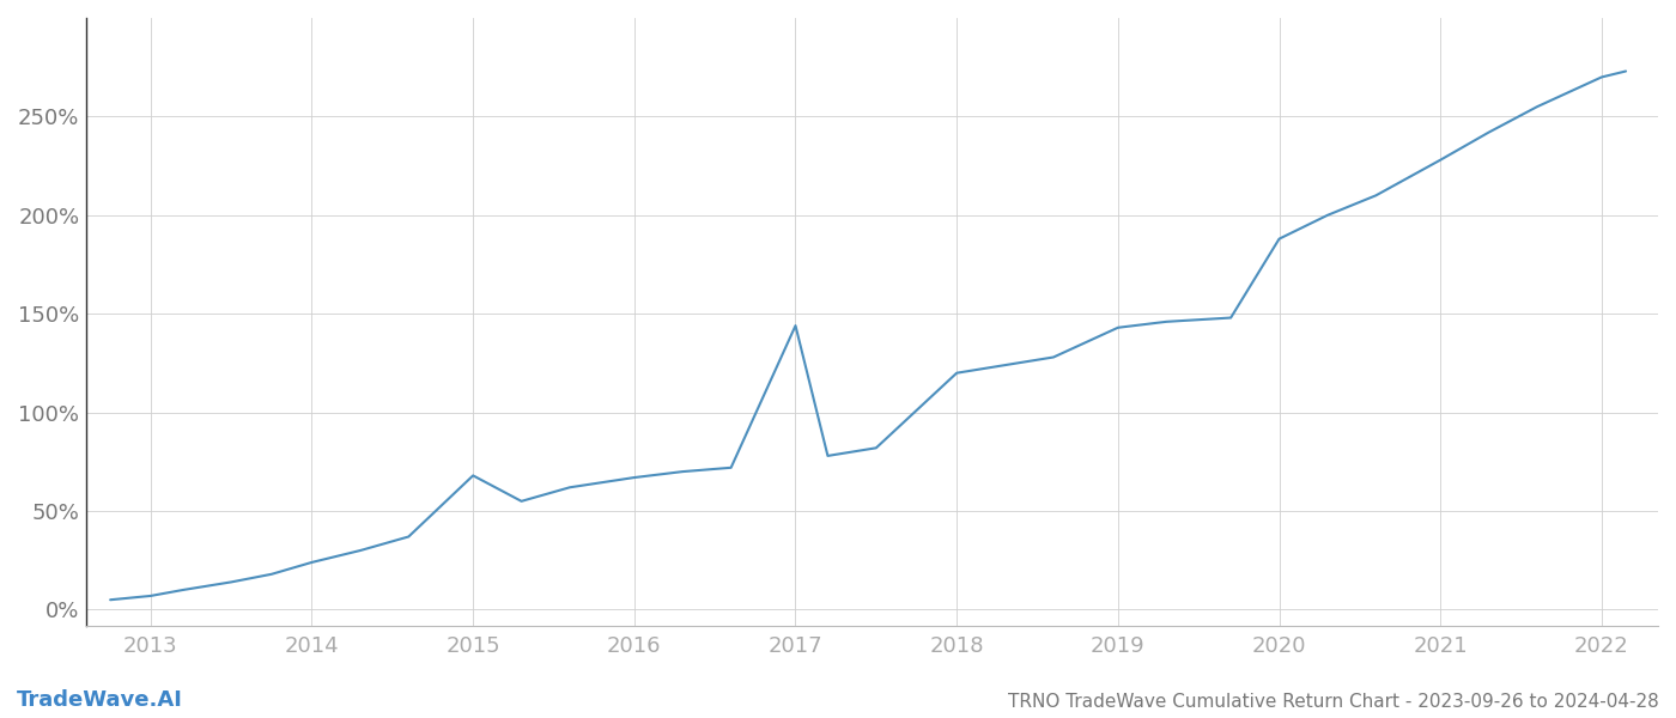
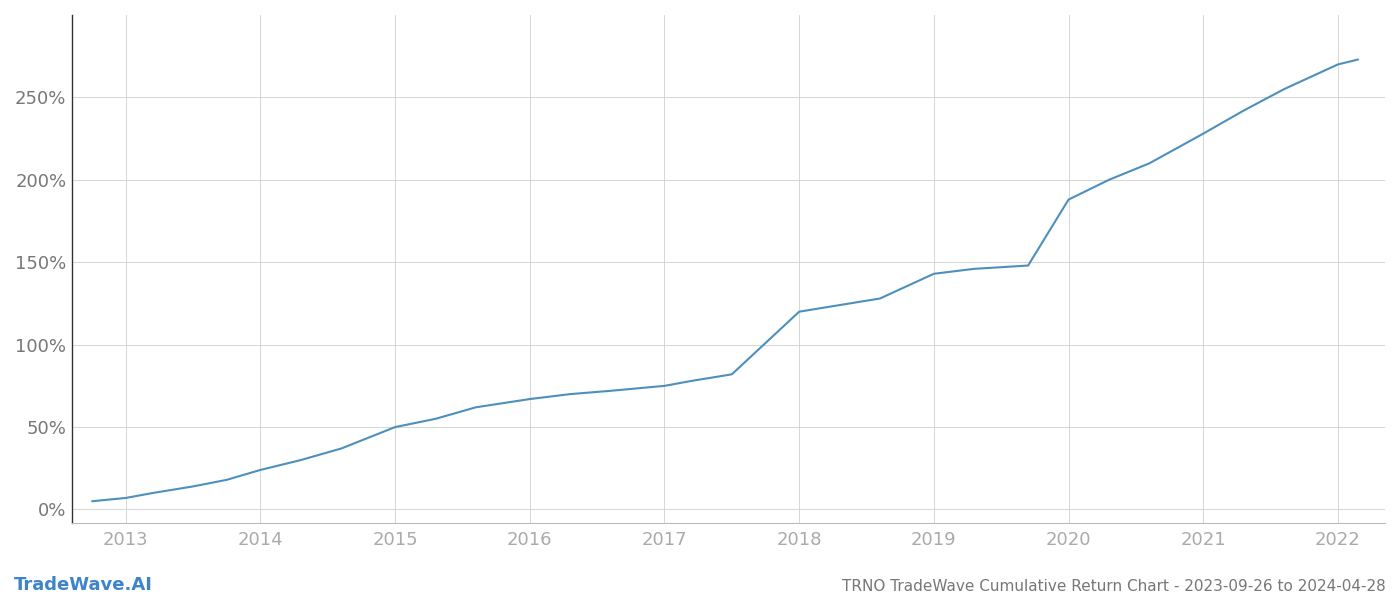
2015: 68% -> 50%
2017: 144% -> 75%
